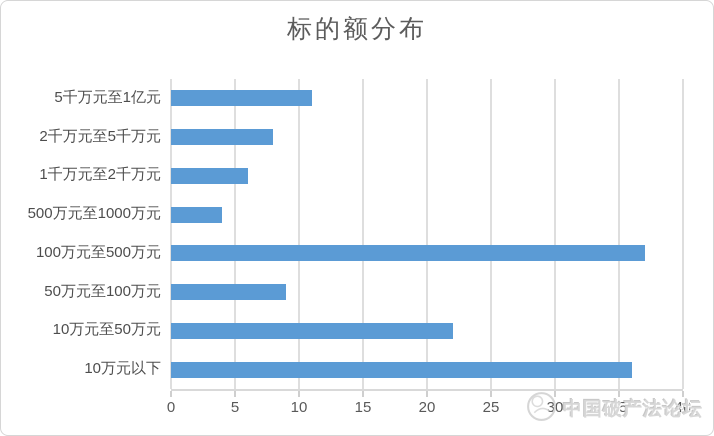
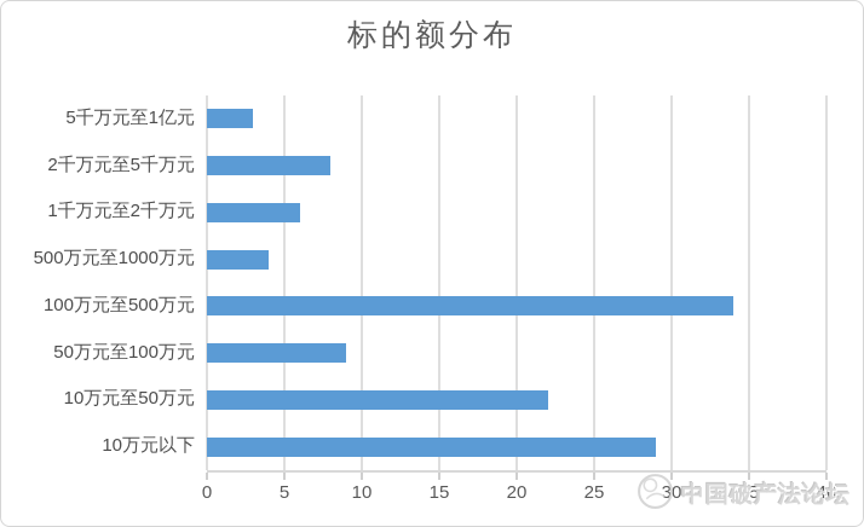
5千万元至1亿元: 11 -> 3
100万元至500万元: 37 -> 34
10万元以下: 36 -> 29
